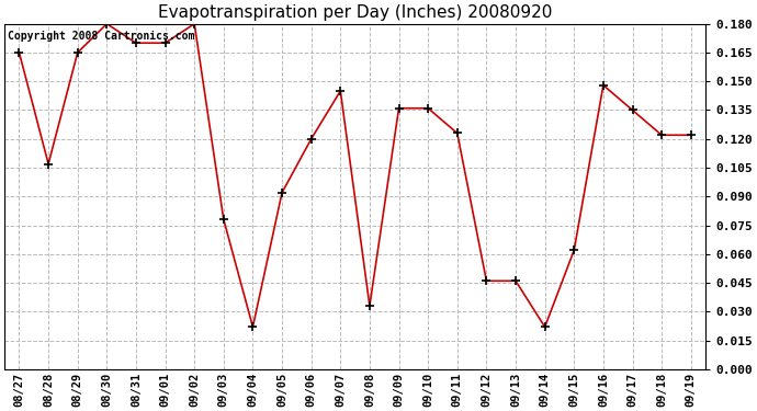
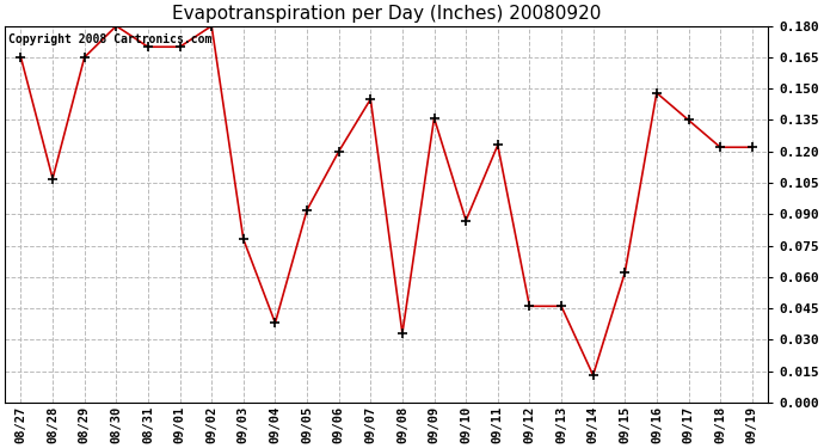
09/04: 0.022 -> 0.038
09/10: 0.136 -> 0.087
09/14: 0.022 -> 0.013
